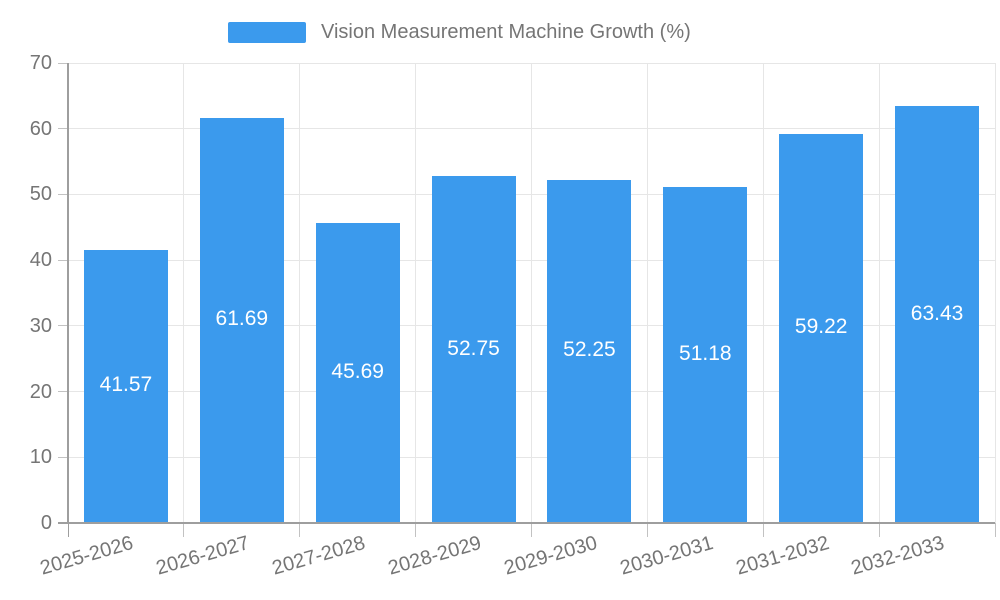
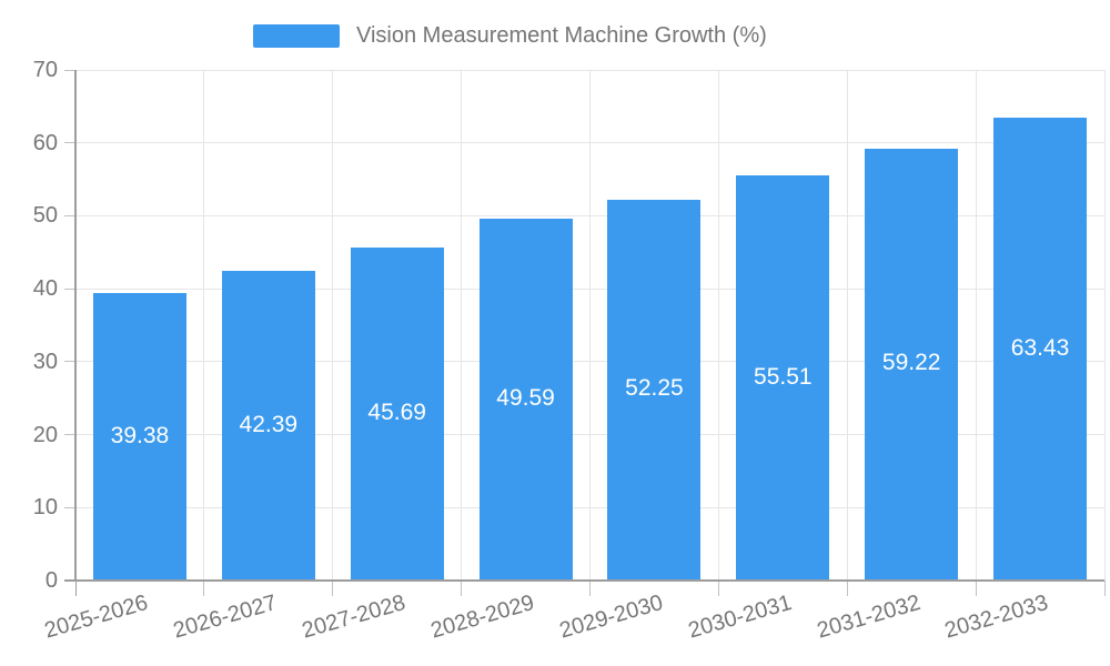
2025-2026: 41.57 -> 39.38
2026-2027: 61.69 -> 42.39
2028-2029: 52.75 -> 49.59
2030-2031: 51.18 -> 55.51
